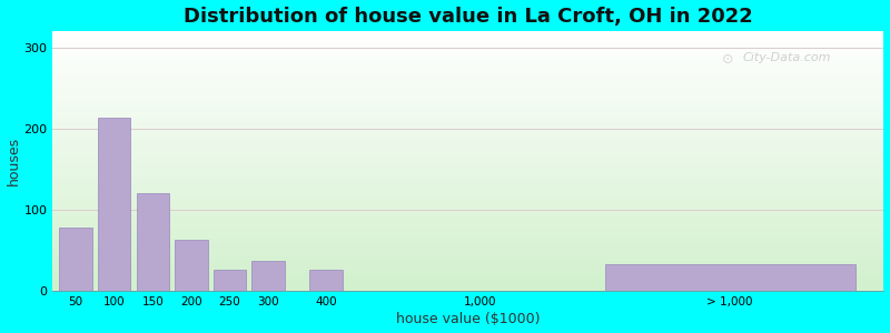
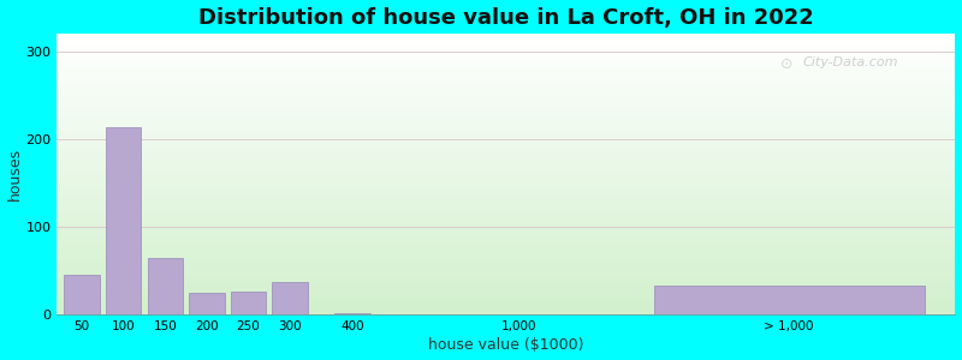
50: 78 -> 45
150: 120 -> 65
200: 64 -> 25
400: 26 -> 2
